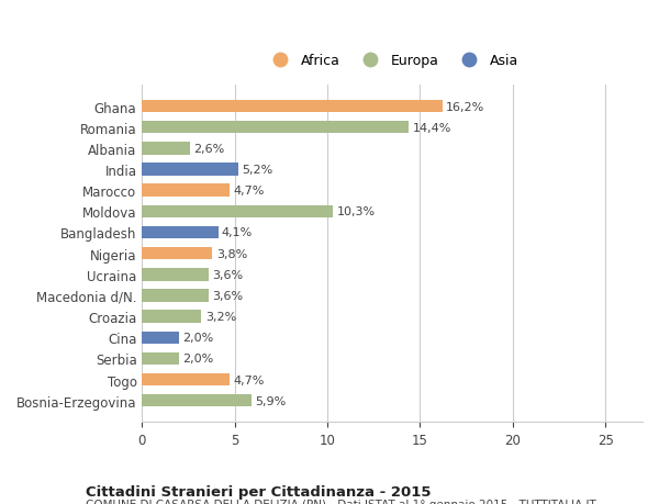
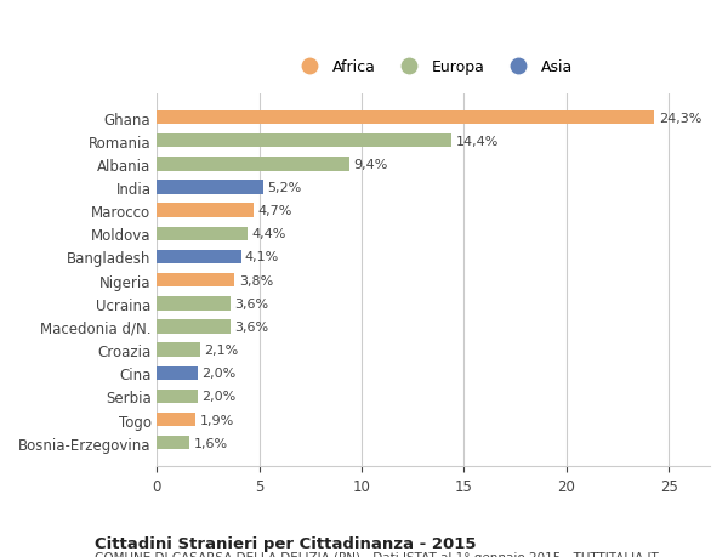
Ghana: 16,2% -> 24,3%
Albania: 2,6% -> 9,4%
Moldova: 10,3% -> 4,4%
Croazia: 3,2% -> 2,1%
Togo: 4,7% -> 1,9%
Bosnia-Erzegovina: 5,9% -> 1,6%
